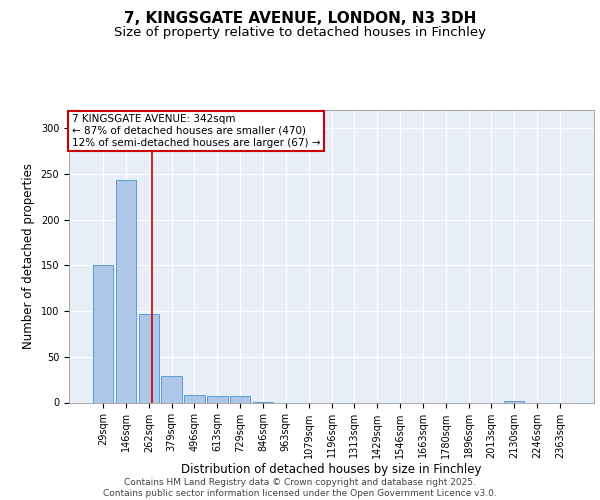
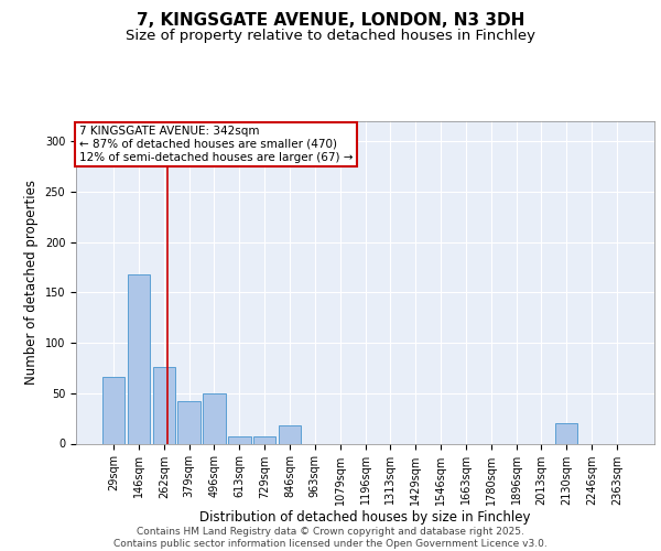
29sqm: 150 -> 66
146sqm: 243 -> 168
262sqm: 97 -> 76
379sqm: 29 -> 42
496sqm: 8 -> 50
846sqm: 1 -> 18
2130sqm: 2 -> 20
